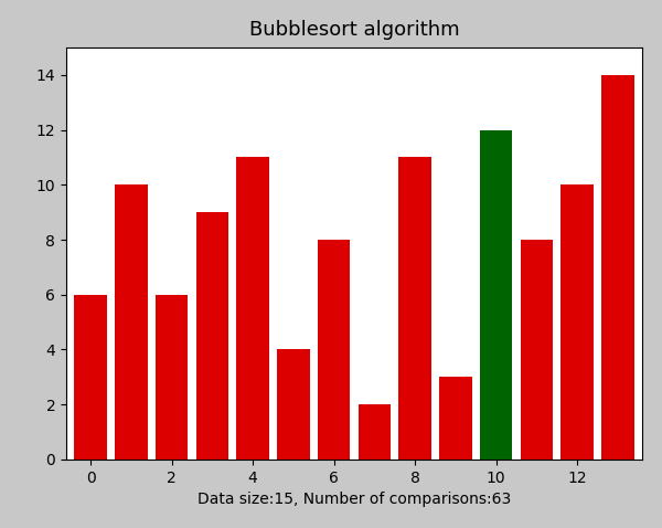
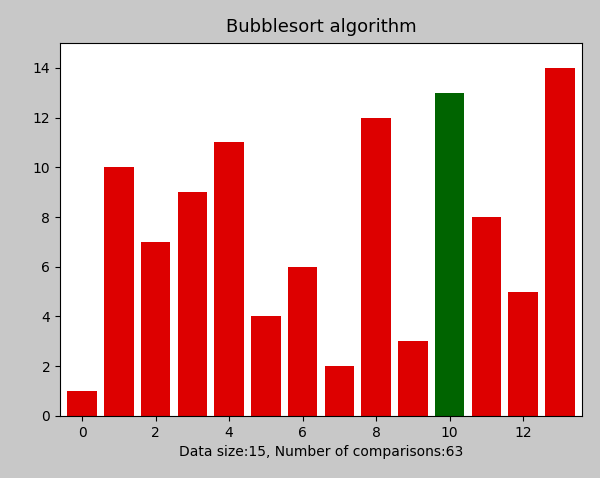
0: 6 -> 1
2: 6 -> 7
6: 8 -> 6
8: 11 -> 12
10: 12 -> 13
12: 10 -> 5
